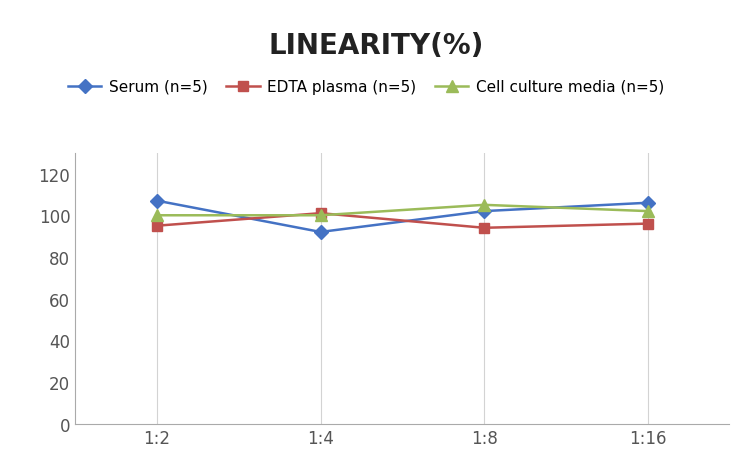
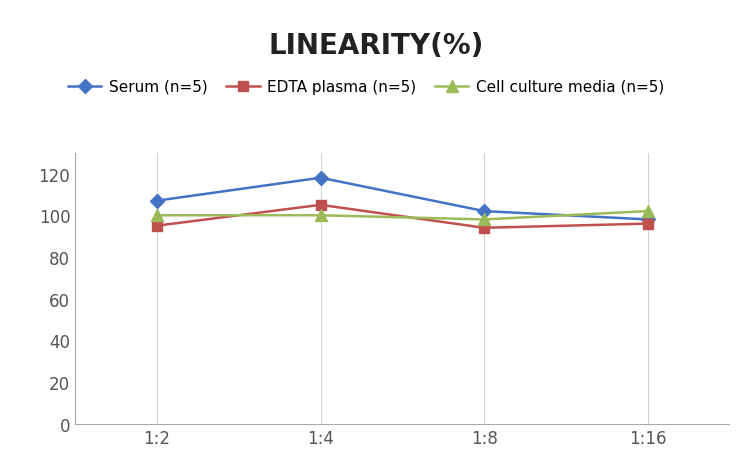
Serum (n=5)/1:4: 92 -> 118
EDTA plasma (n=5)/1:4: 101 -> 105
Cell culture media (n=5)/1:8: 105 -> 98
Serum (n=5)/1:16: 106 -> 98
